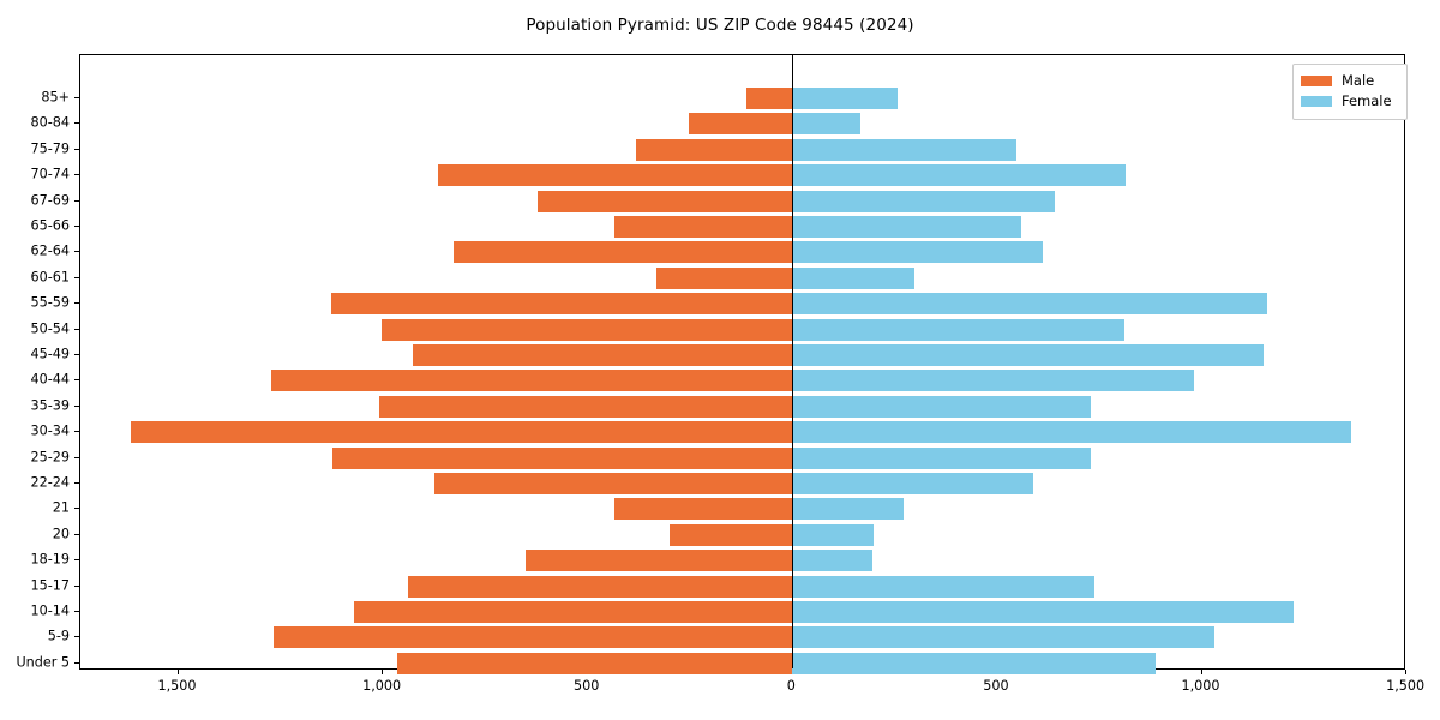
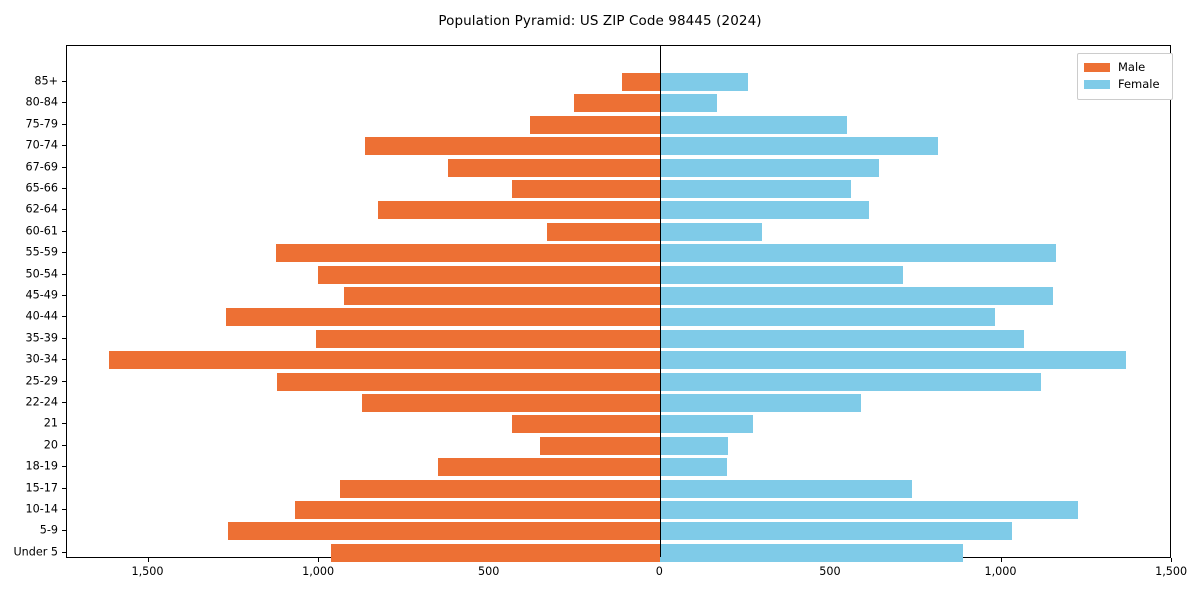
Female/50-54: 810 -> 710
Female/35-39: 730 -> 1070
Female/25-29: 730 -> 1120
Male/20: 300 -> 350
